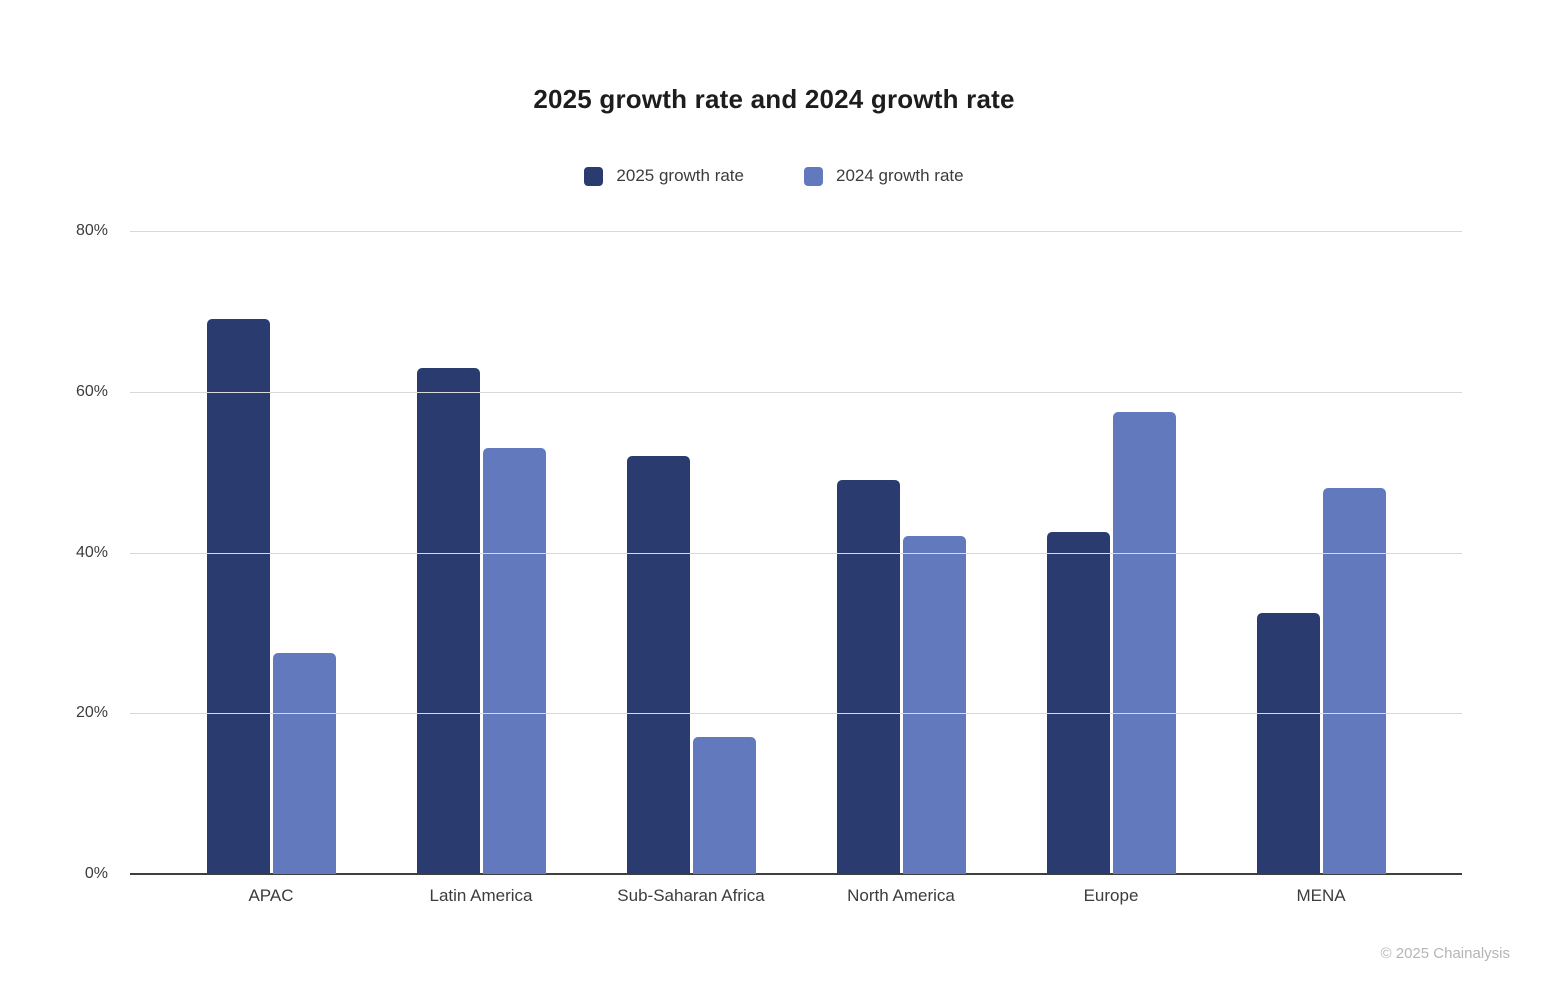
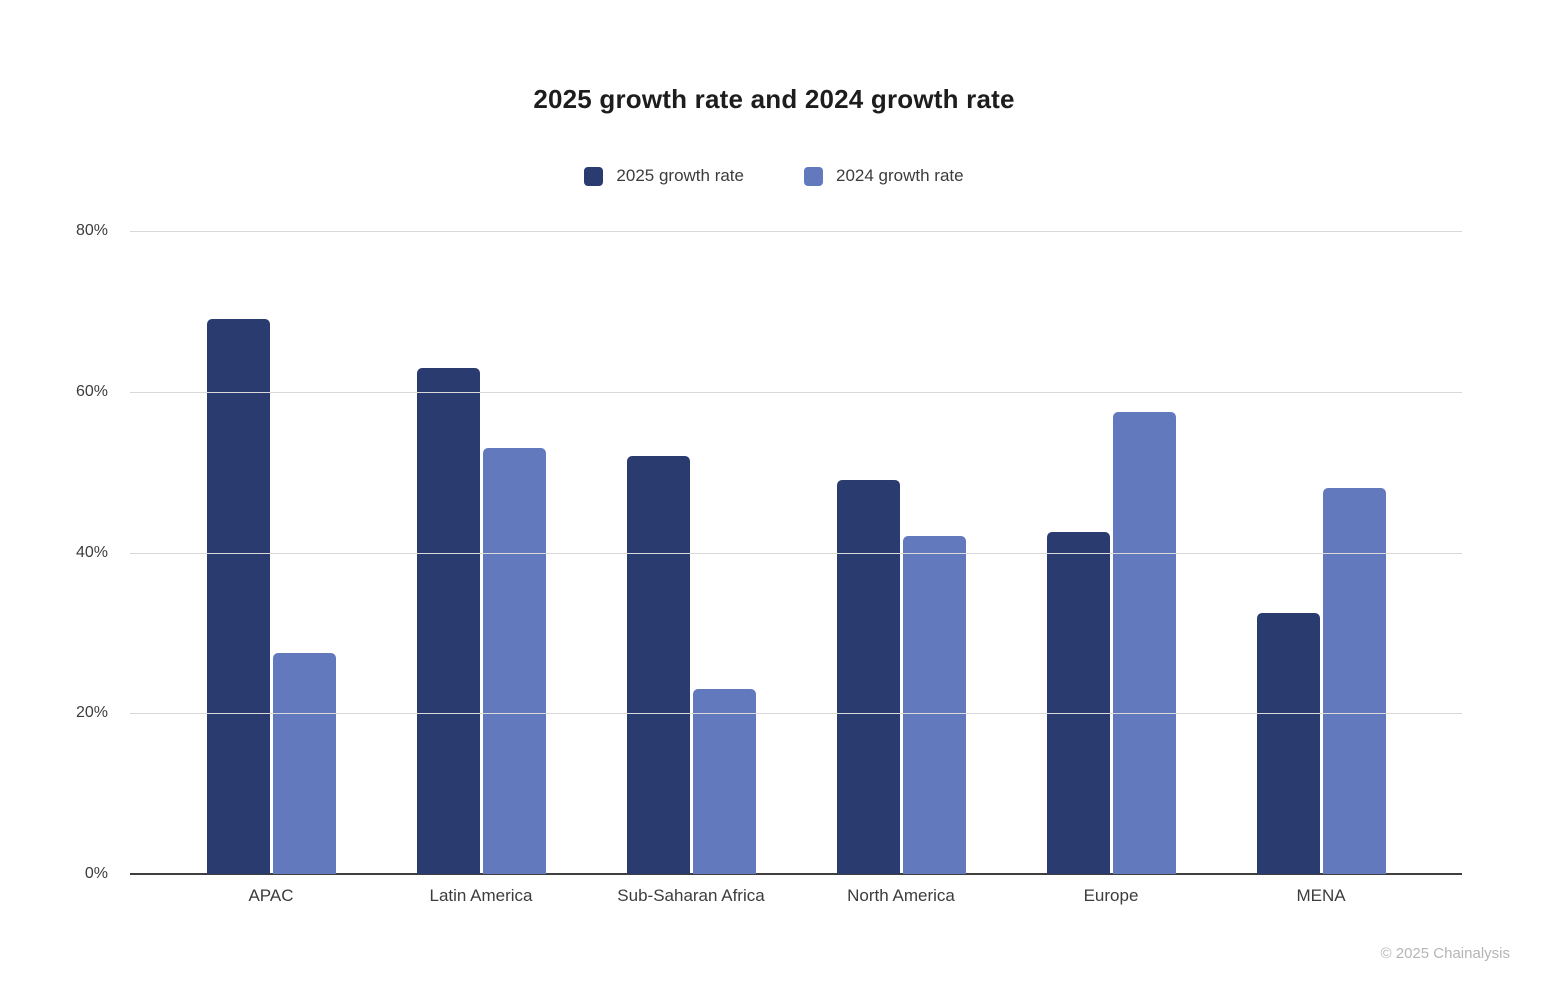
2024 growth rate/Sub-Saharan Africa: 17% -> 23%
